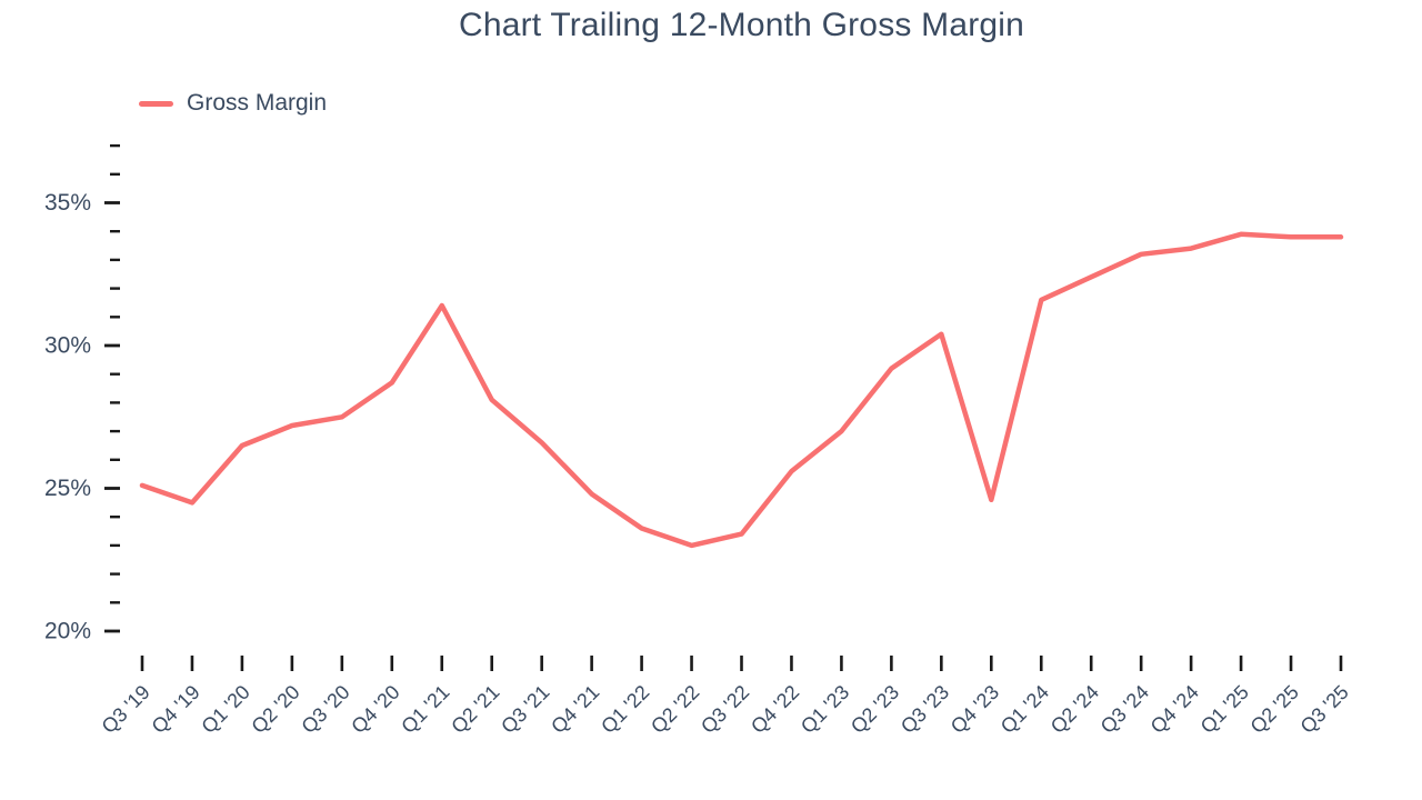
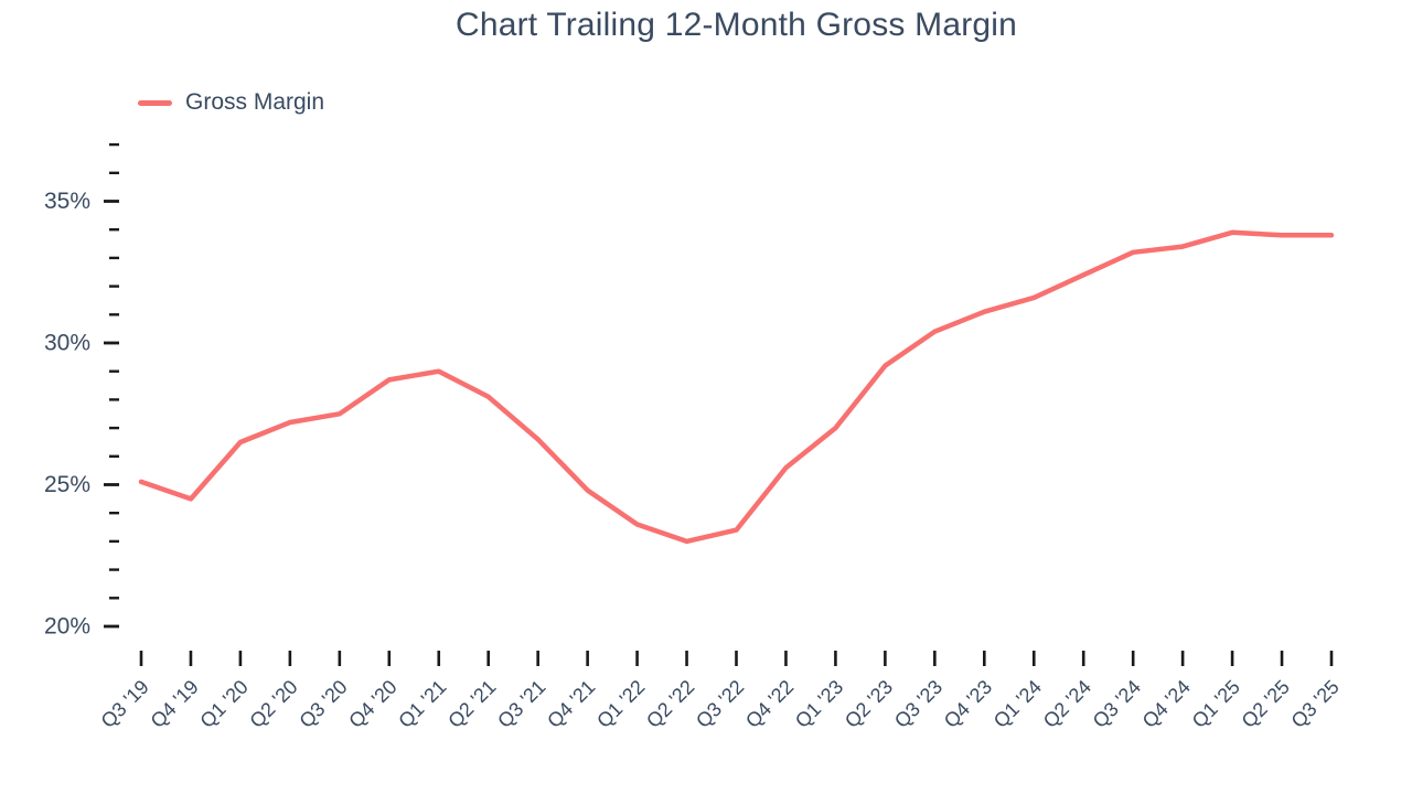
Q1 '21: 31.4% -> 29.0%
Q4 '23: 24.6% -> 31.1%
